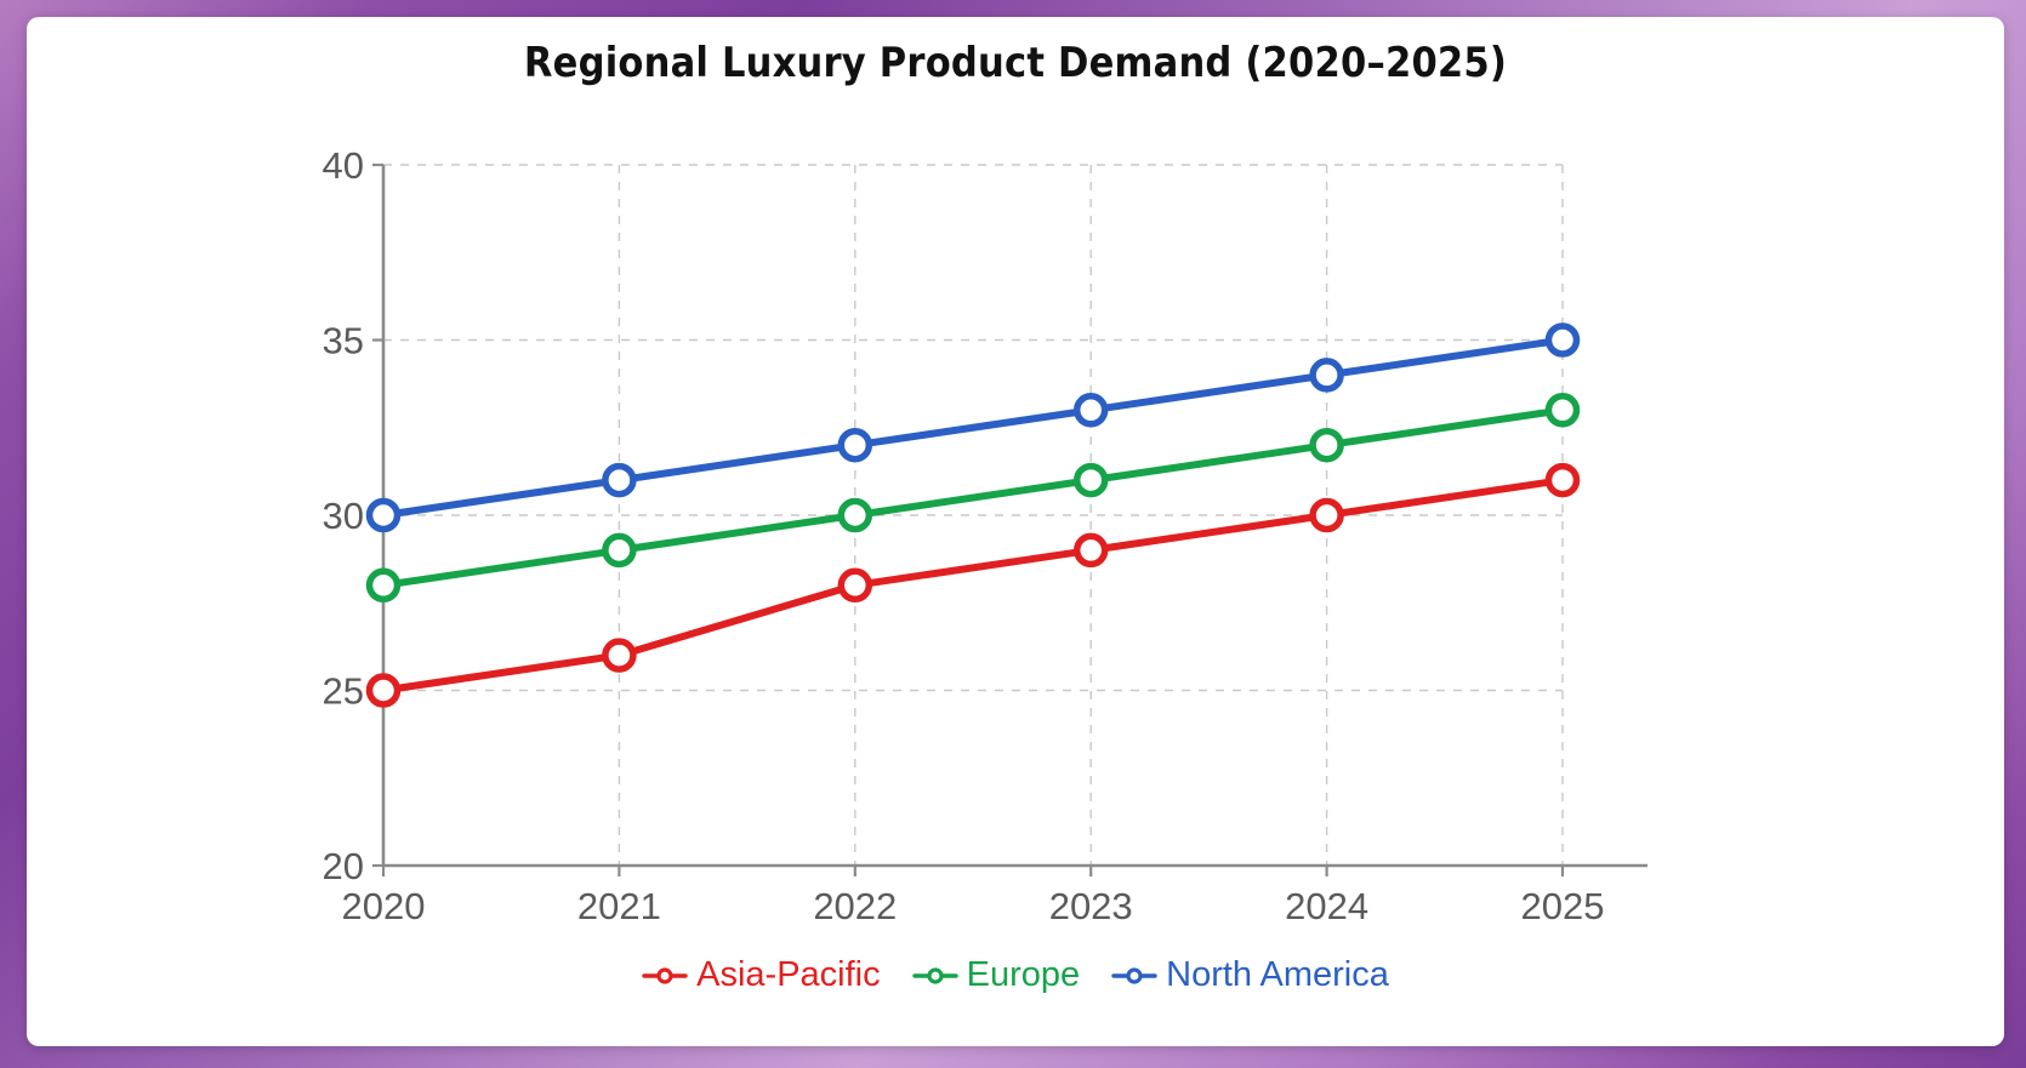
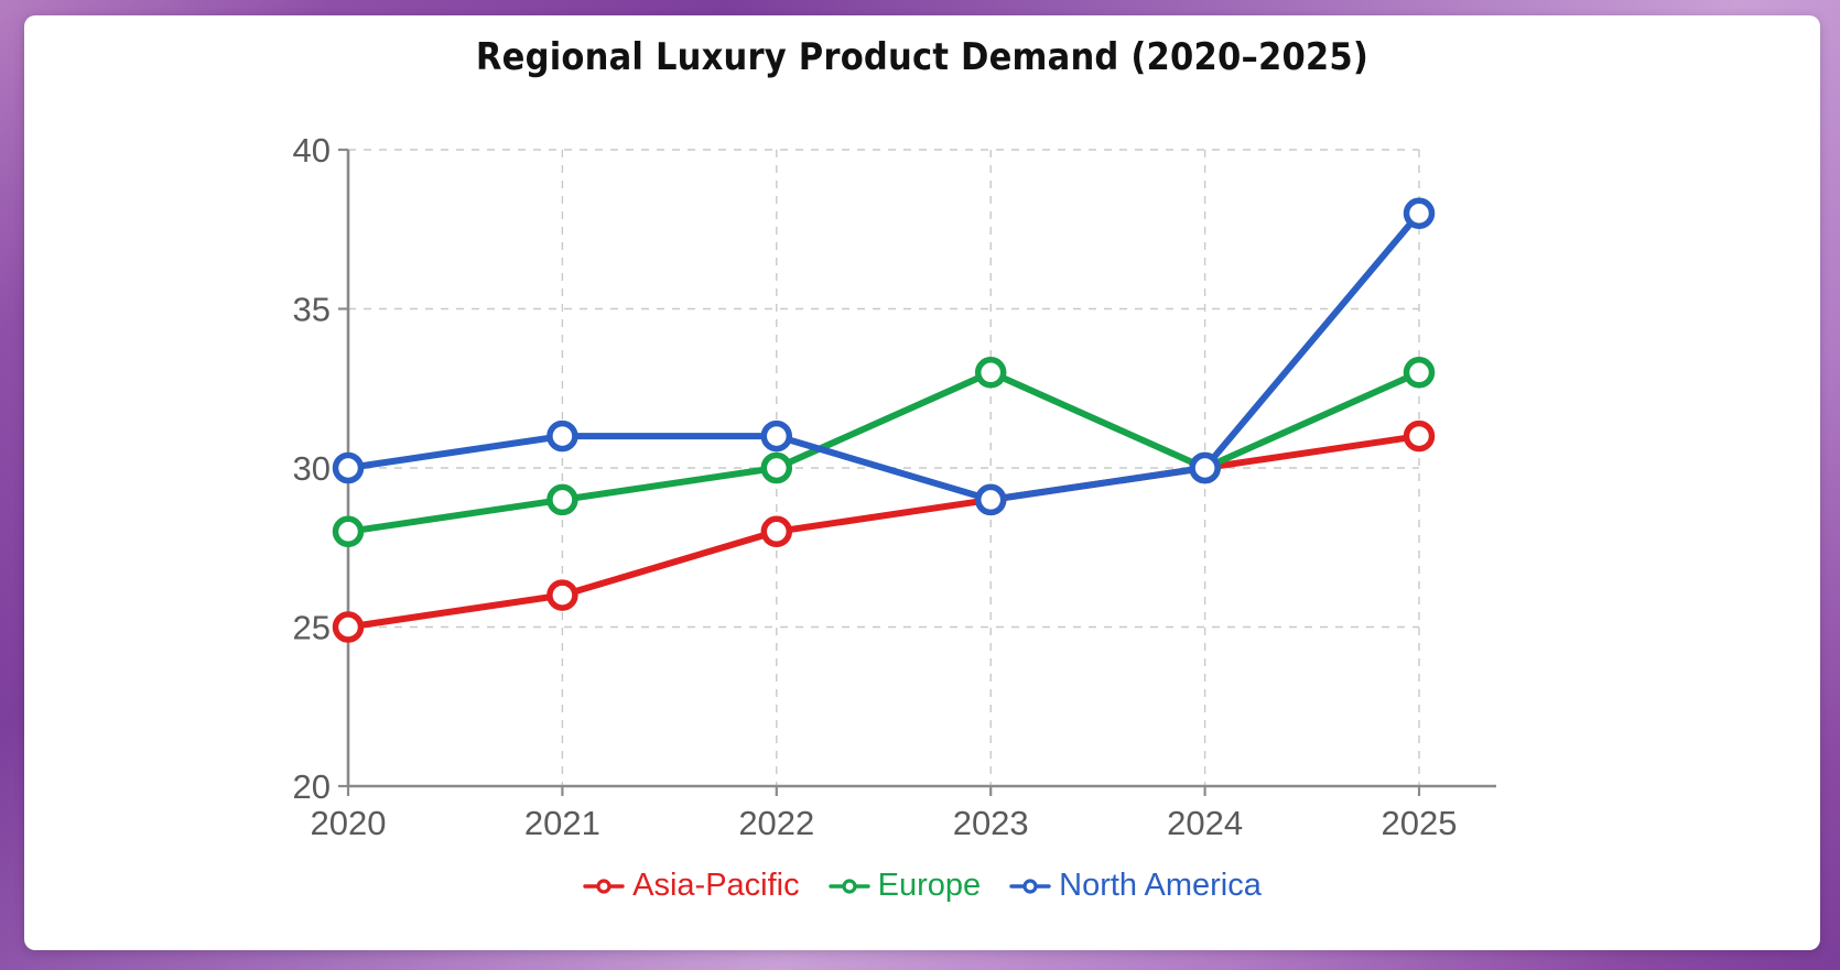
North America/2022: 32 -> 31
Europe/2023: 31 -> 33
North America/2023: 33 -> 29
Europe/2024: 32 -> 30
North America/2024: 34 -> 30
North America/2025: 35 -> 38
